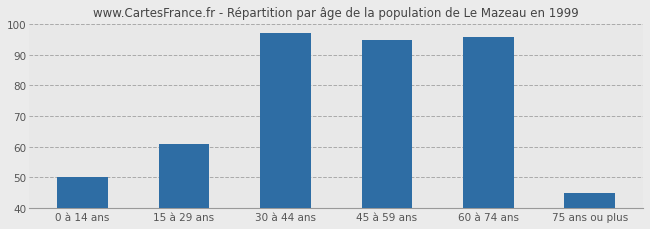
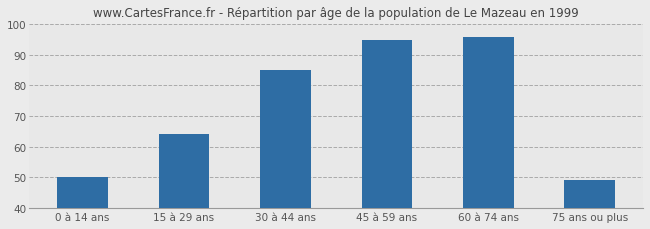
15 à 29 ans: 61 -> 64
30 à 44 ans: 97 -> 85
75 ans ou plus: 45 -> 49
